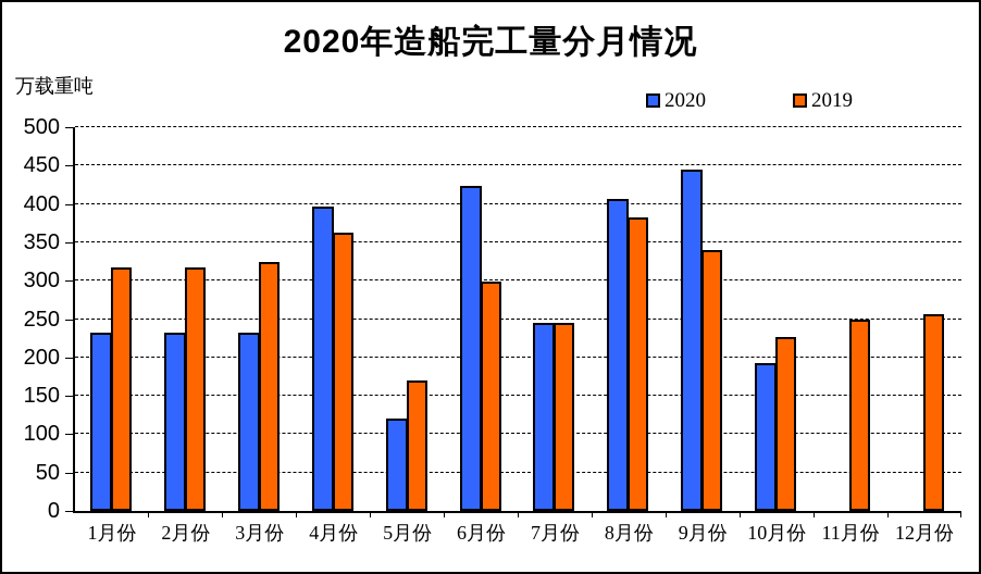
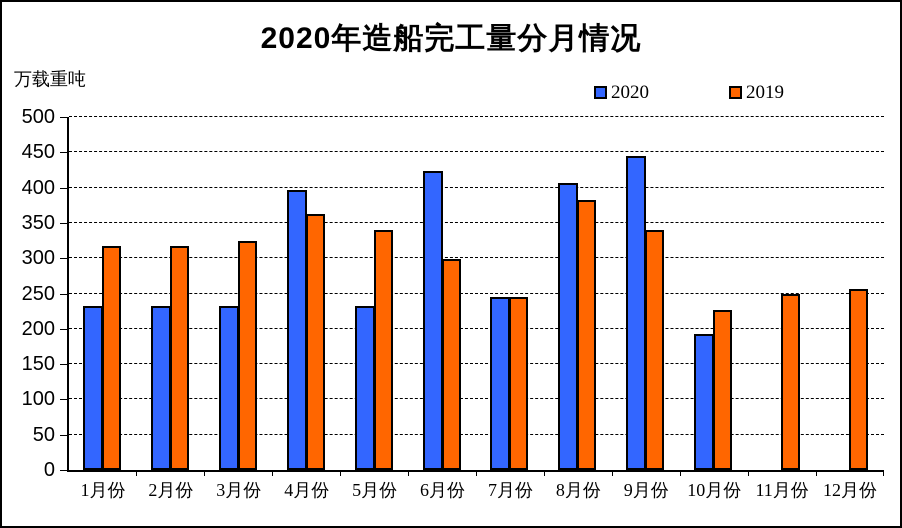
2020/5月份: 120 -> 230
2019/5月份: 170 -> 340
